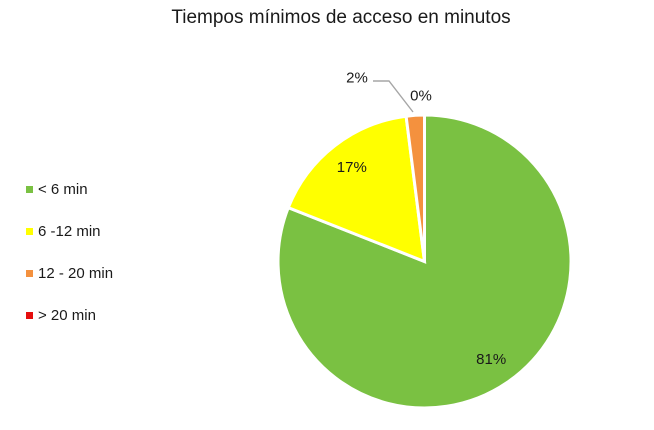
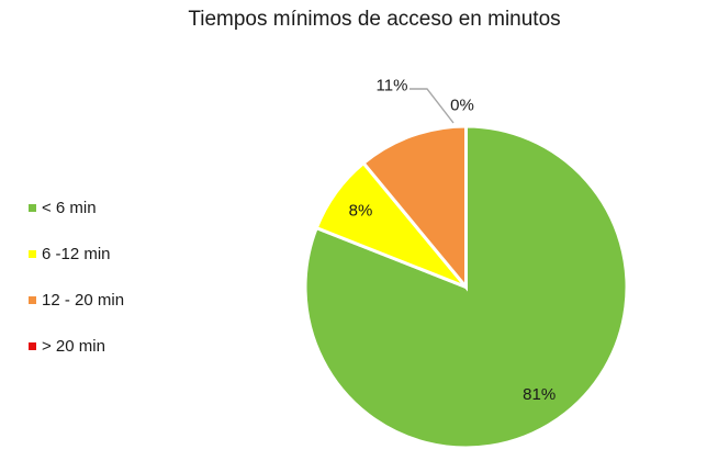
6 -12 min: 17% -> 8%
12 - 20 min: 2% -> 11%
